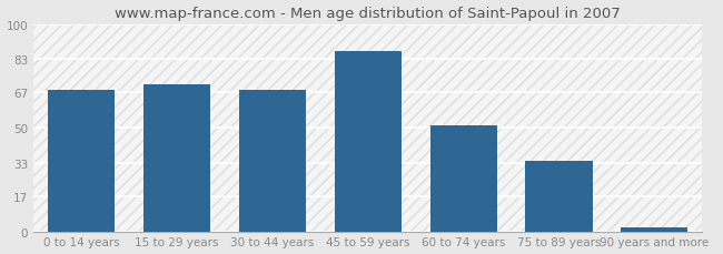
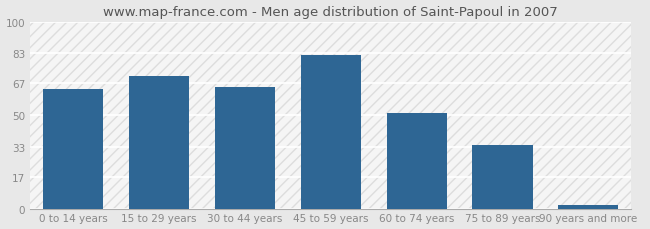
0 to 14 years: 68 -> 64
30 to 44 years: 68 -> 65
45 to 59 years: 87 -> 82
